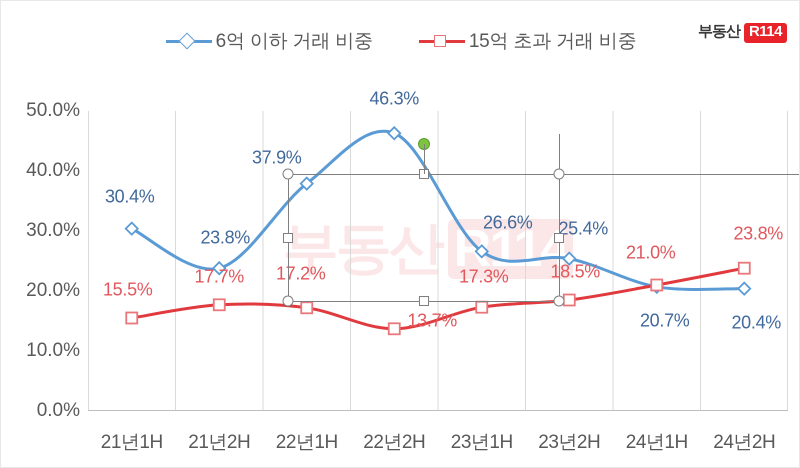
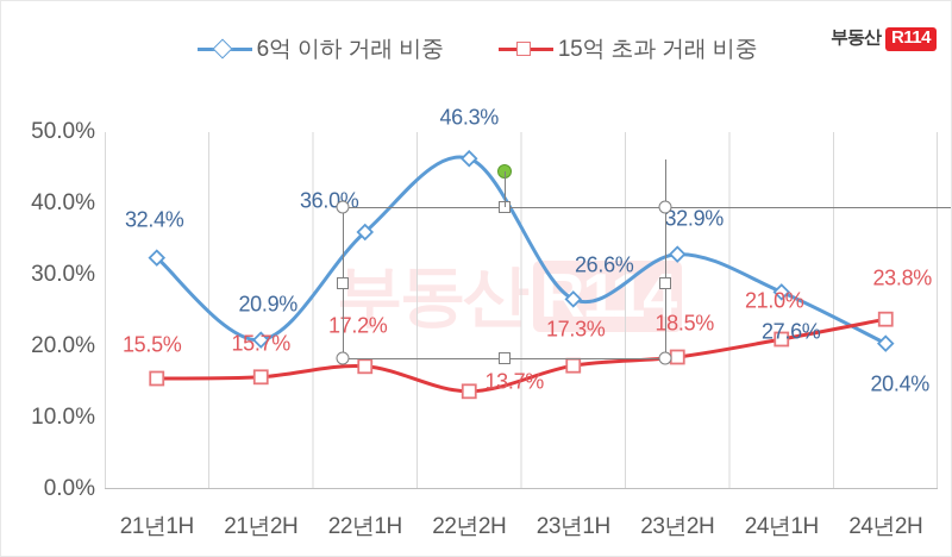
6억 이하 거래 비중/21년1H: 30.4% -> 32.4%
6억 이하 거래 비중/21년2H: 23.8% -> 20.9%
15억 초과 거래 비중/21년2H: 17.7% -> 15.7%
6억 이하 거래 비중/22년1H: 37.9% -> 36.0%
6억 이하 거래 비중/23년2H: 25.4% -> 32.9%
6억 이하 거래 비중/24년1H: 20.7% -> 27.6%
